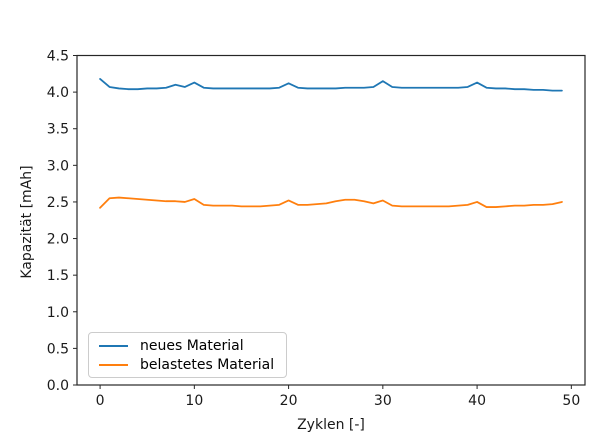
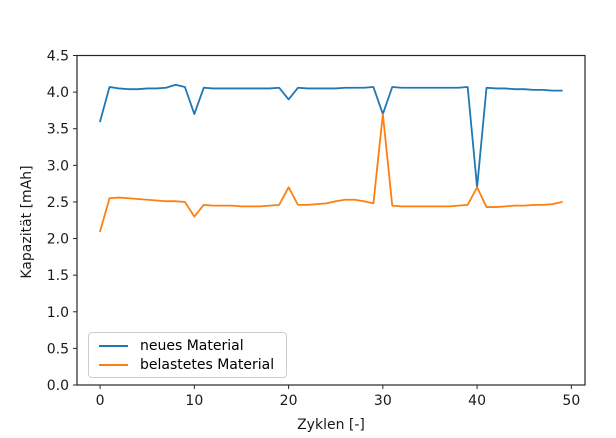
neues Material/0: 4.2 -> 3.6
belastetes Material/0: 2.4 -> 2.1
neues Material/10: 4.1 -> 3.7
belastetes Material/10: 2.5 -> 2.3
neues Material/20: 4.1 -> 3.9
belastetes Material/20: 2.5 -> 2.7
neues Material/30: 4.2 -> 3.7
belastetes Material/30: 2.5 -> 3.7
neues Material/40: 4.1 -> 2.7
belastetes Material/40: 2.5 -> 2.7
